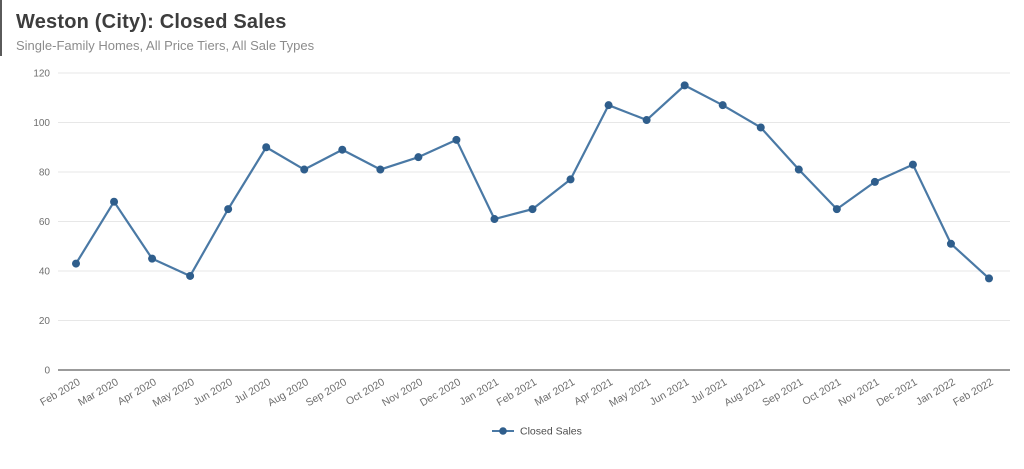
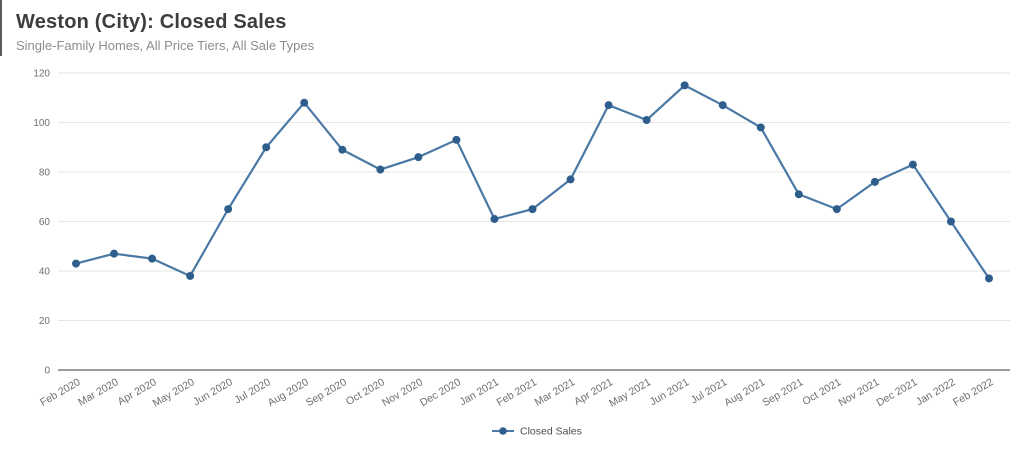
Mar 2020: 68 -> 47
Aug 2020: 81 -> 108
Sep 2021: 81 -> 71
Jan 2022: 51 -> 60
